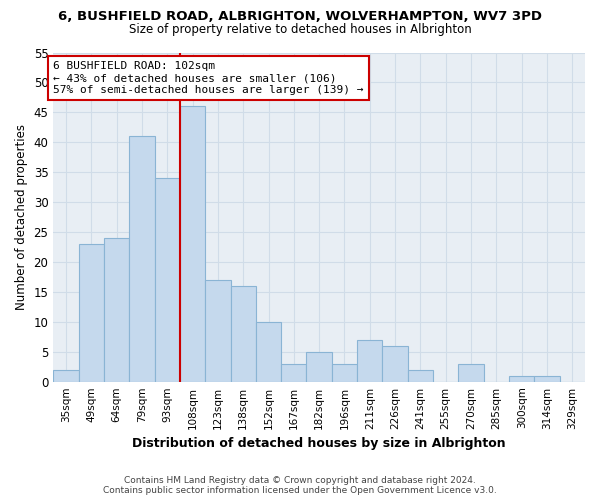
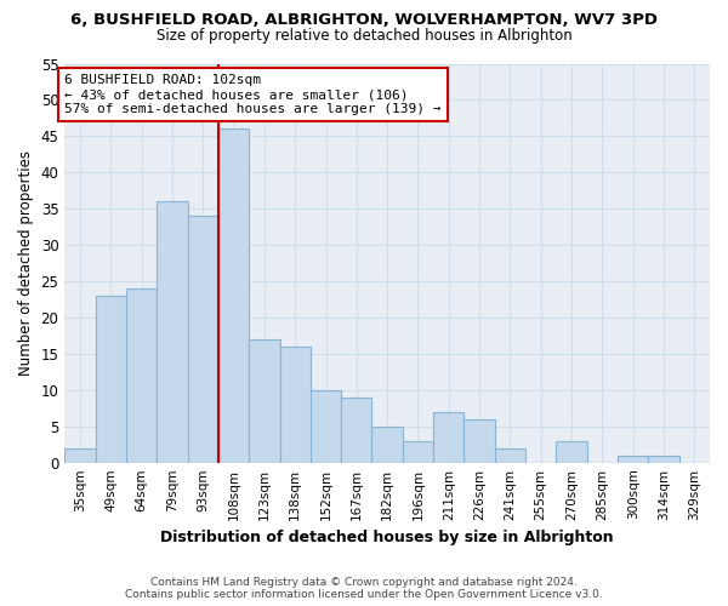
79sqm: 41 -> 36
167sqm: 3 -> 9
